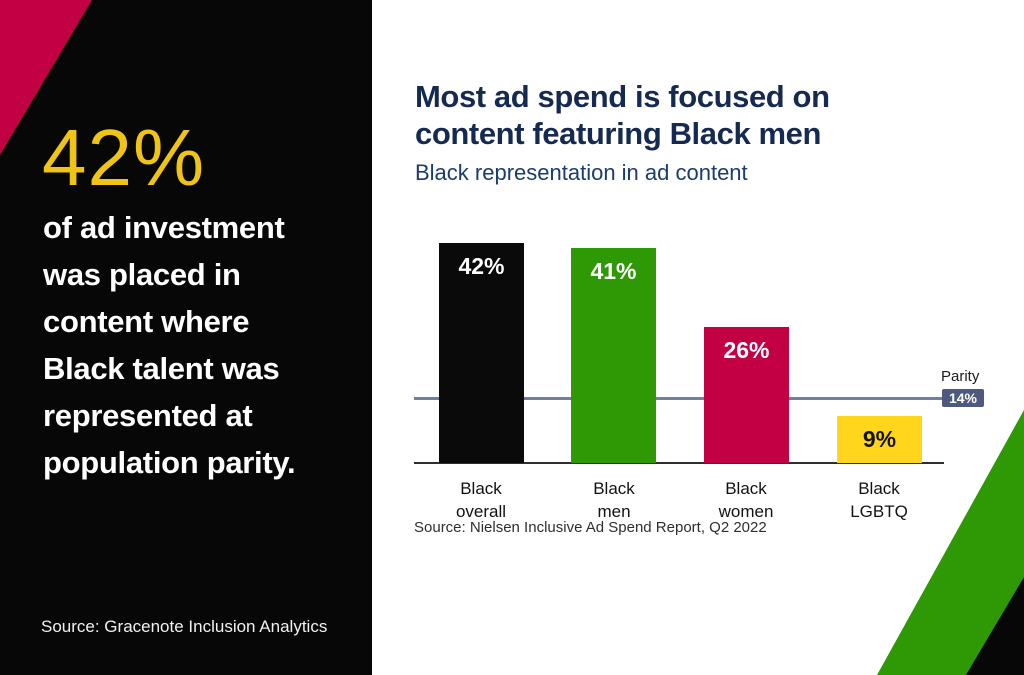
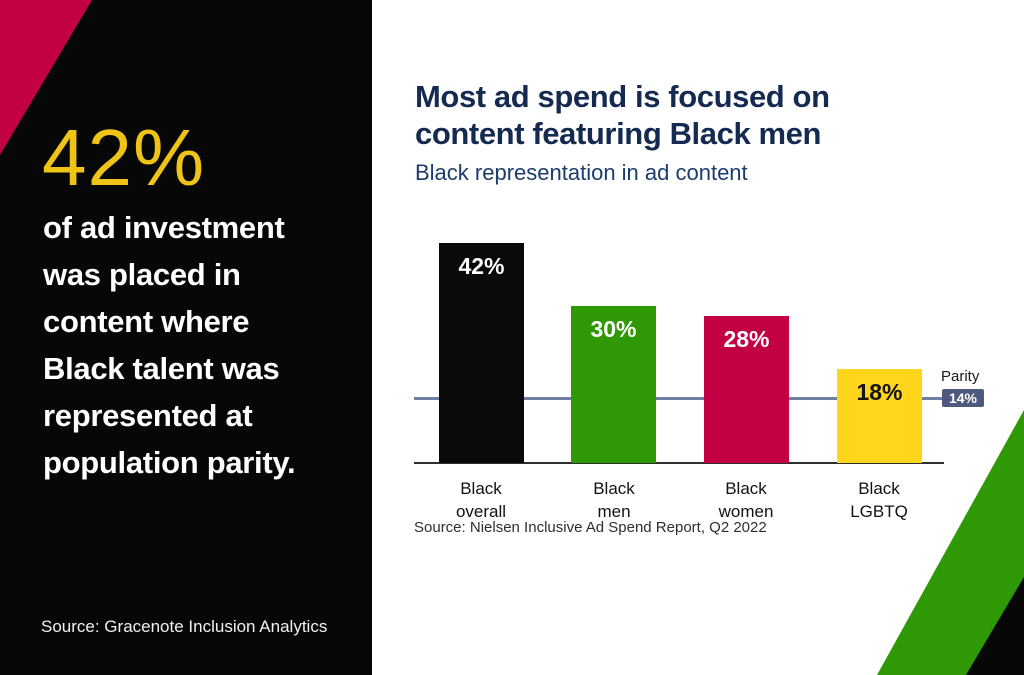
Black men: 41% -> 30%
Black women: 26% -> 28%
Black LGBTQ: 9% -> 18%
